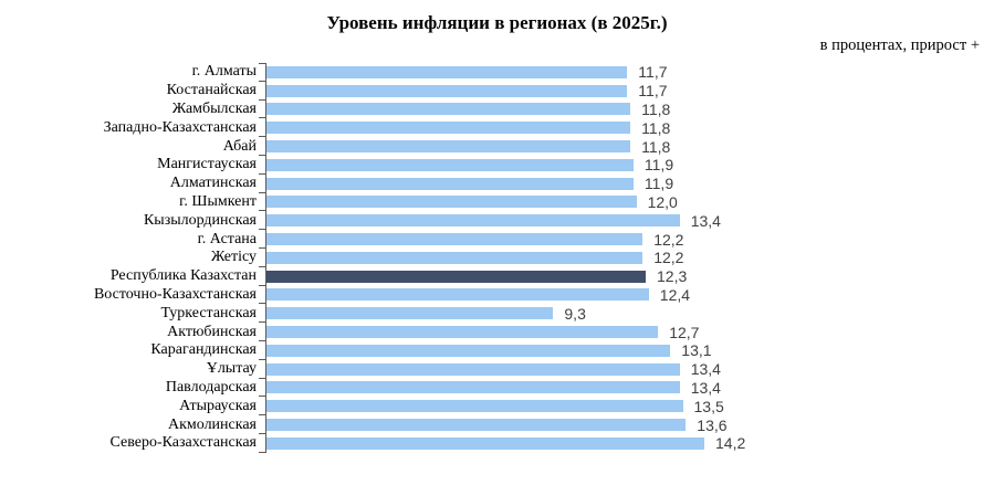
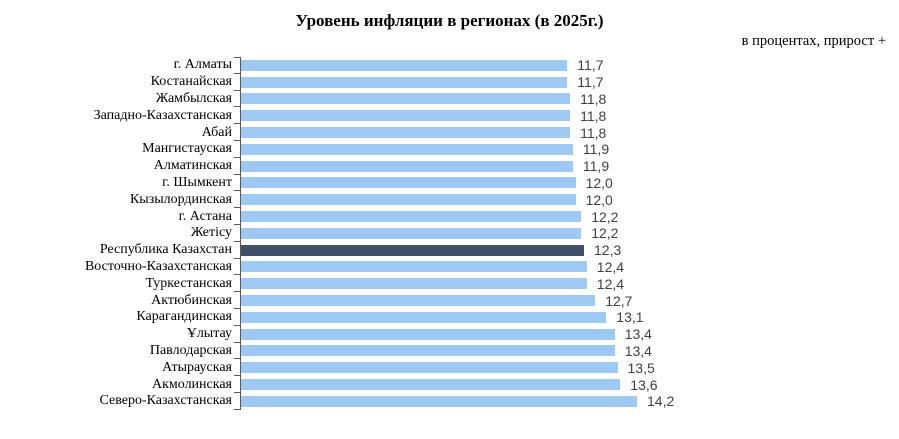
Кызылординская: 13,4 -> 12,0
Туркестанская: 9,3 -> 12,4
